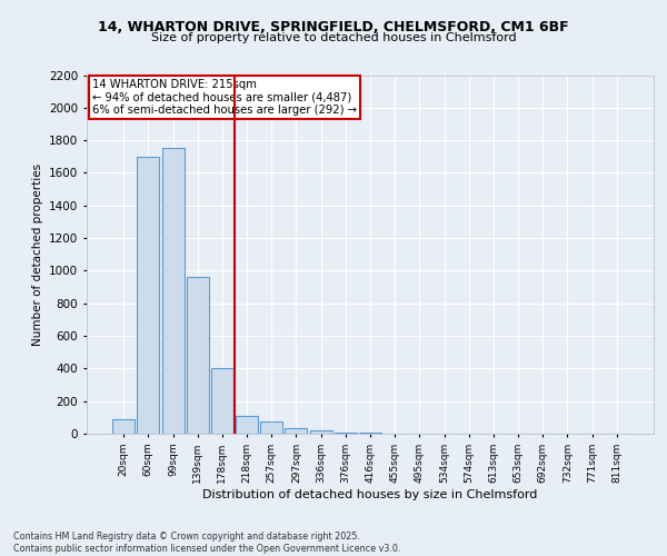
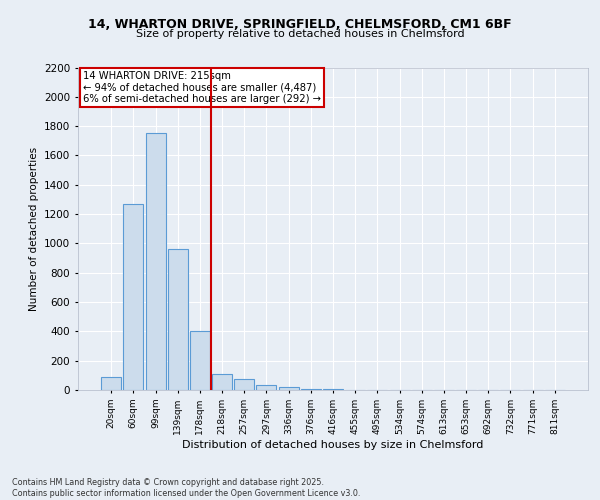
60sqm: 1700 -> 1270
